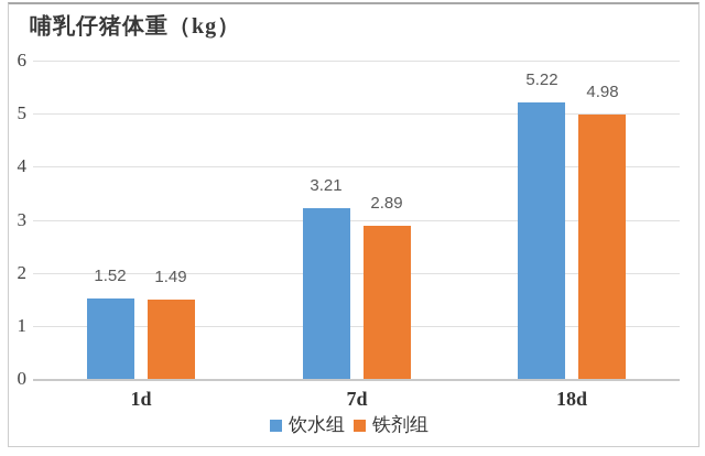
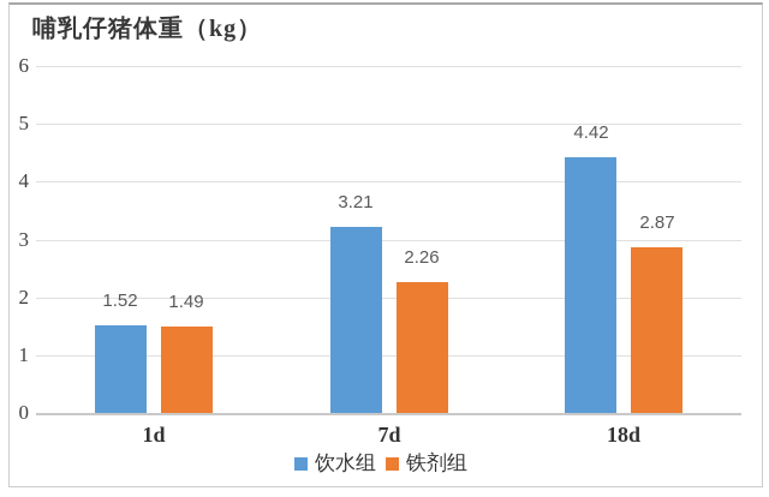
铁剂组/7d: 2.89 -> 2.26
饮水组/18d: 5.22 -> 4.42
铁剂组/18d: 4.98 -> 2.87
